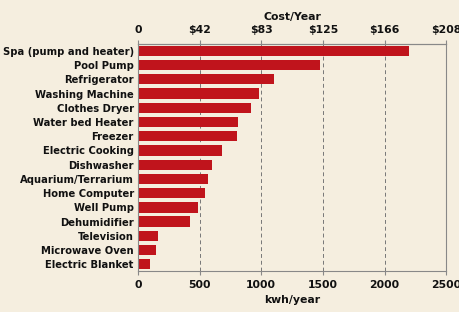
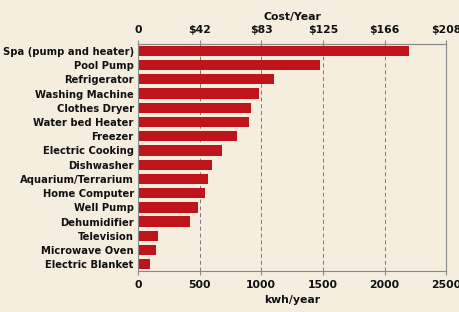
Water bed Heater: 810 -> 900
